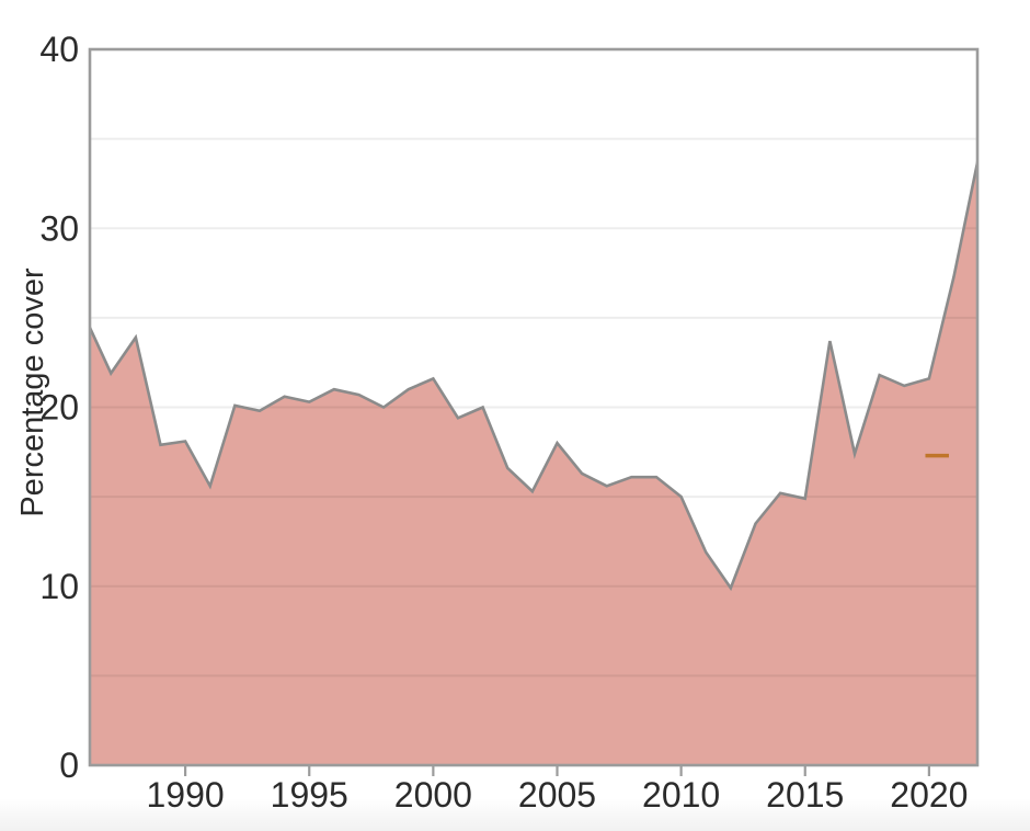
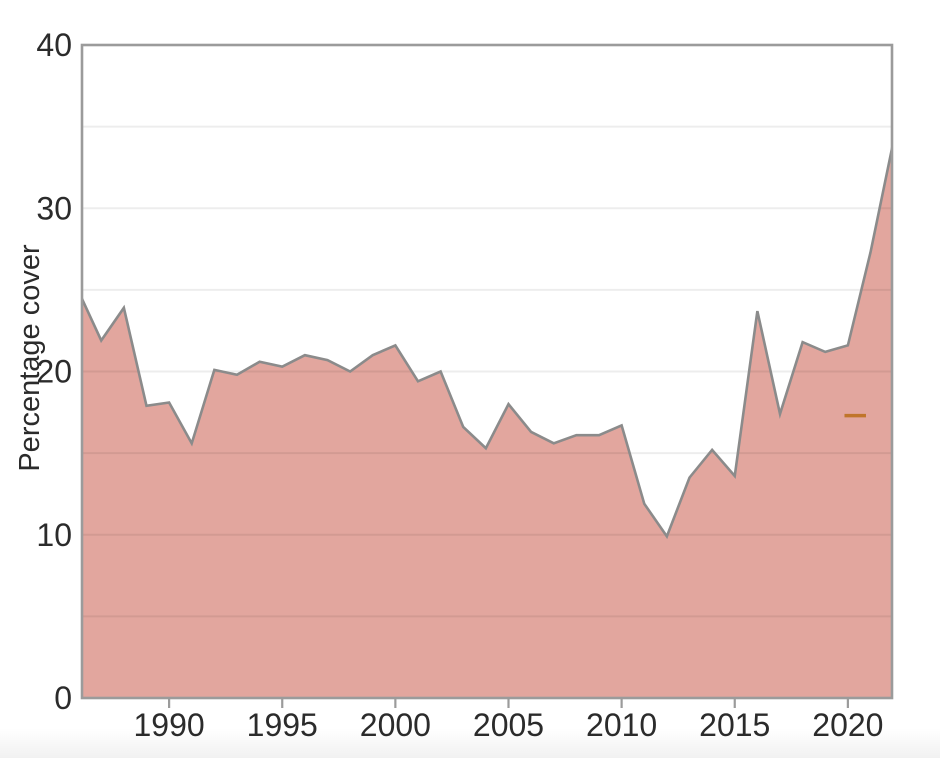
2010: 15.0 -> 16.7
2015: 14.9 -> 13.6
